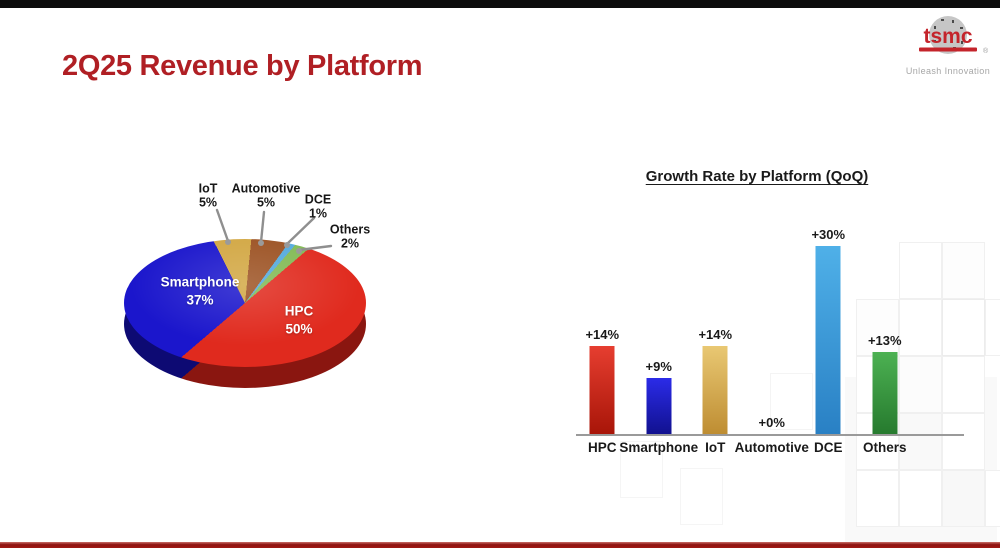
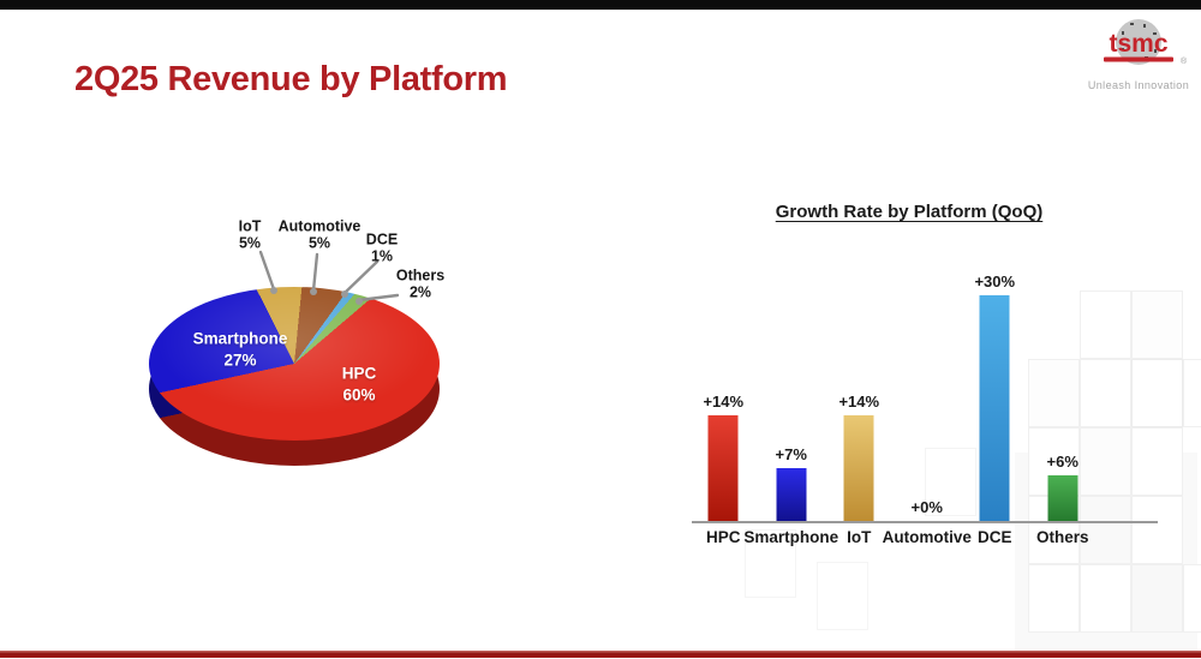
2Q25 Revenue by Platform/HPC: 50% -> 60%
2Q25 Revenue by Platform/Smartphone: 37% -> 27%
Growth Rate by Platform (QoQ)/Smartphone: +9% -> +7%
Growth Rate by Platform (QoQ)/Others: +13% -> +6%
